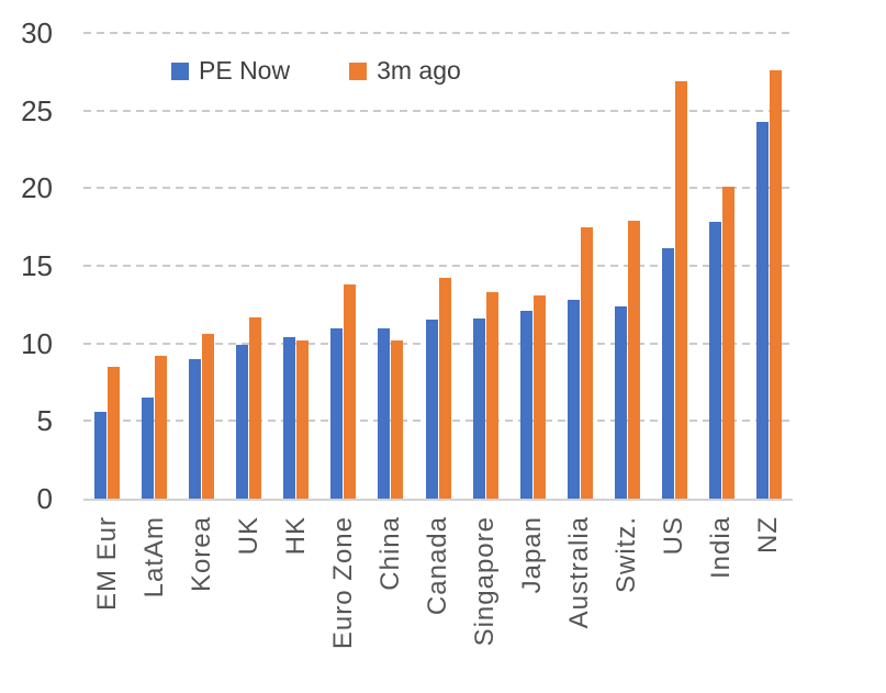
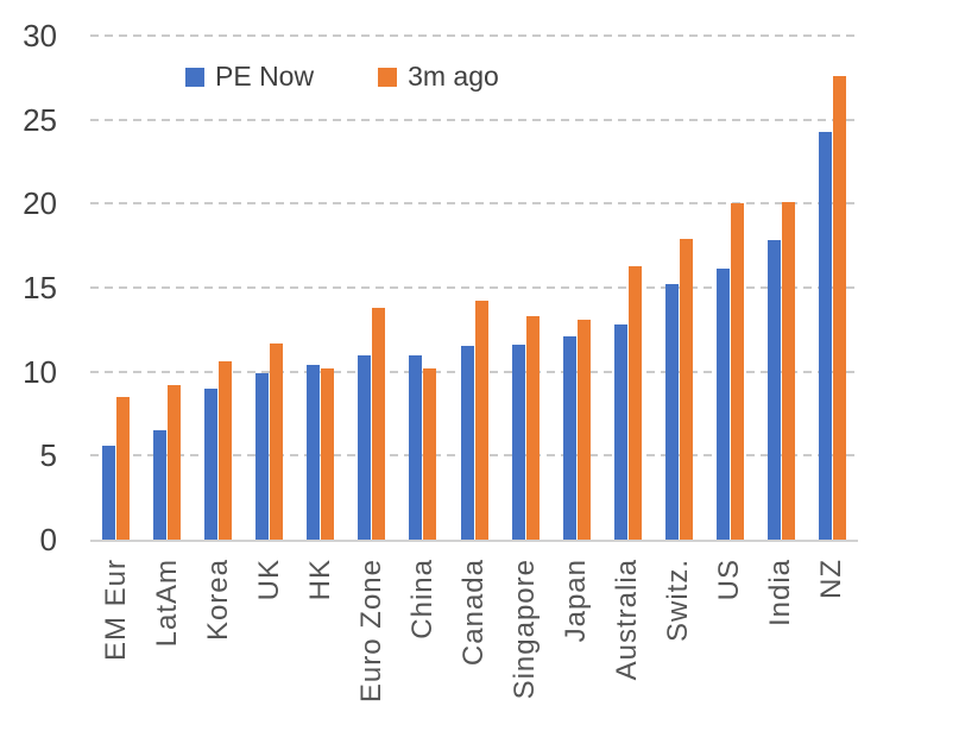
3m ago/Australia: 17.5 -> 16.3
PE Now/Switz.: 12.4 -> 15.2
3m ago/US: 26.9 -> 20.0
